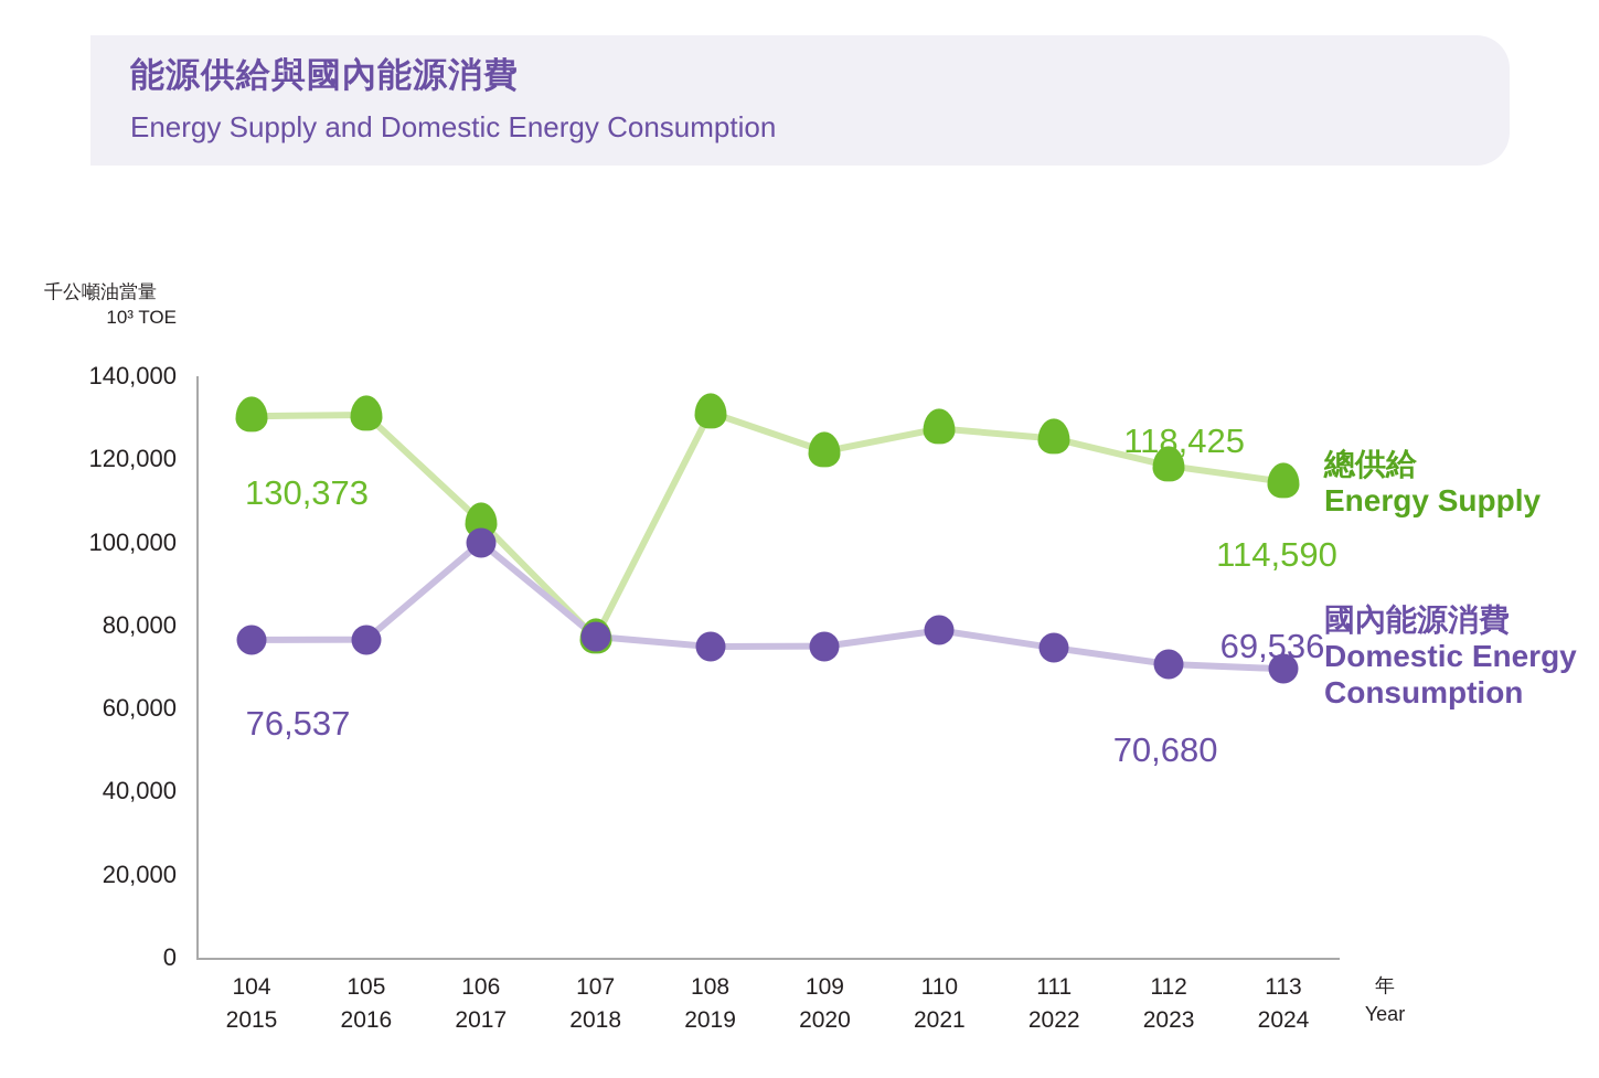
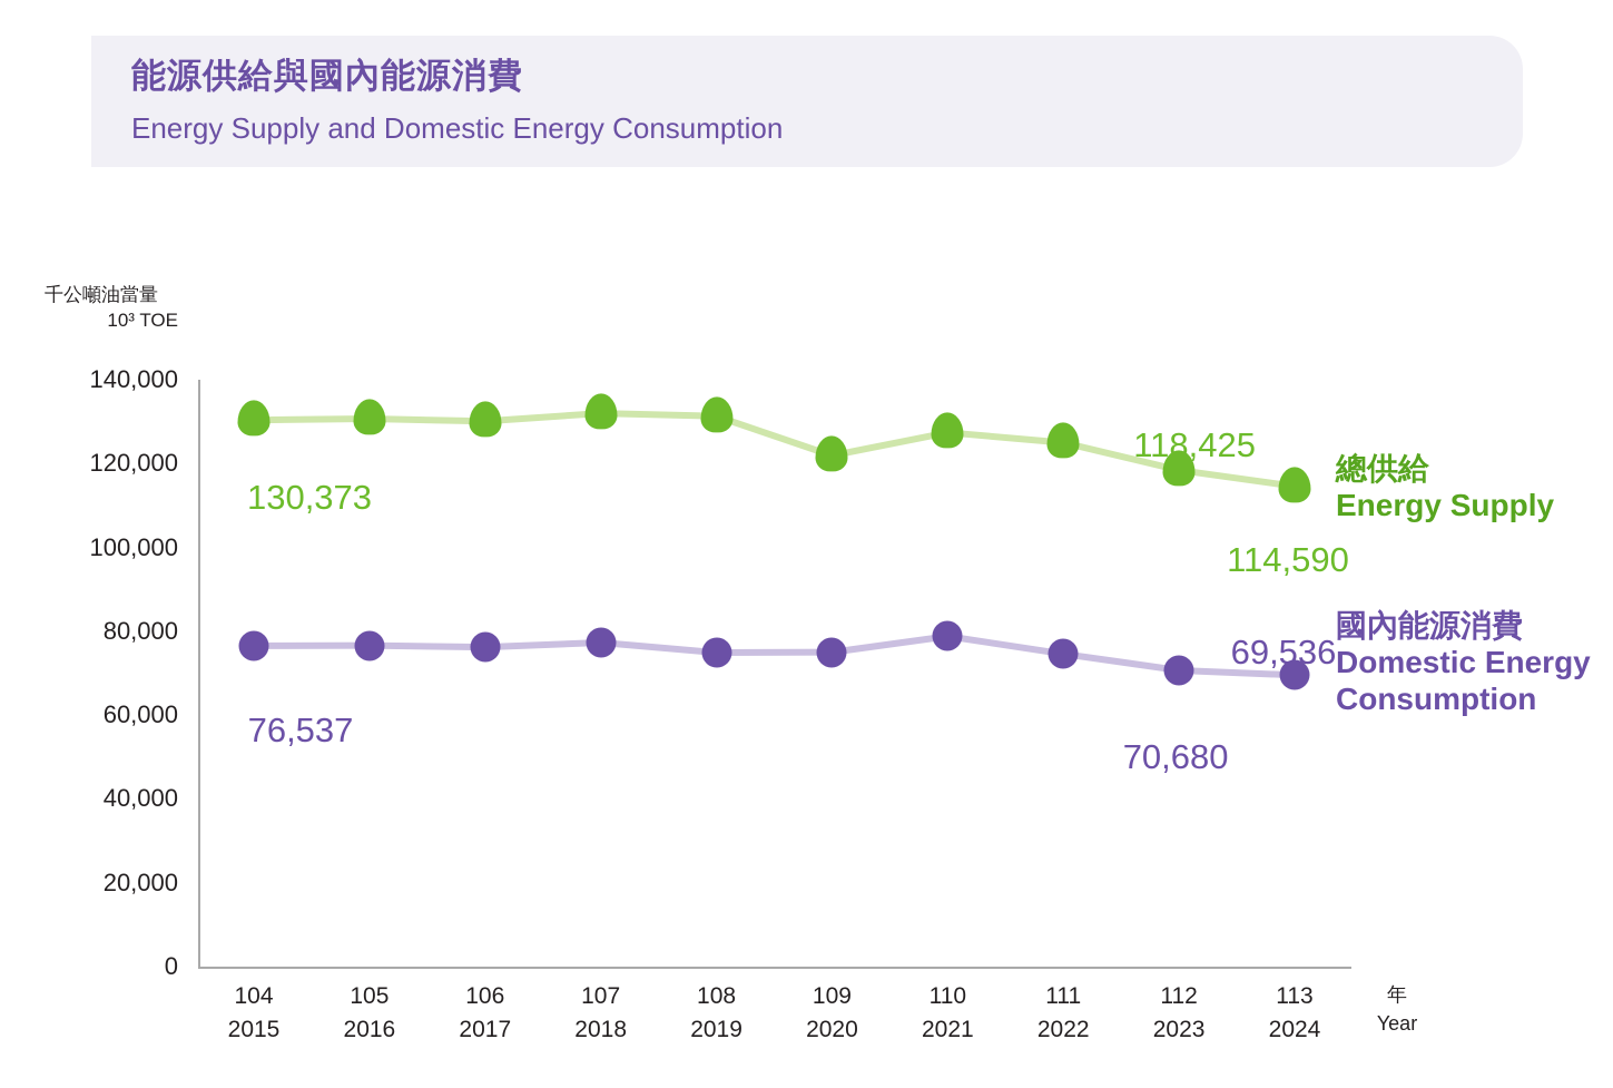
總供給 Energy Supply/106: 105000 -> 130000
國內能源消費 Domestic Energy Consumption/106: 100000 -> 76000
總供給 Energy Supply/107: 77000 -> 132000
